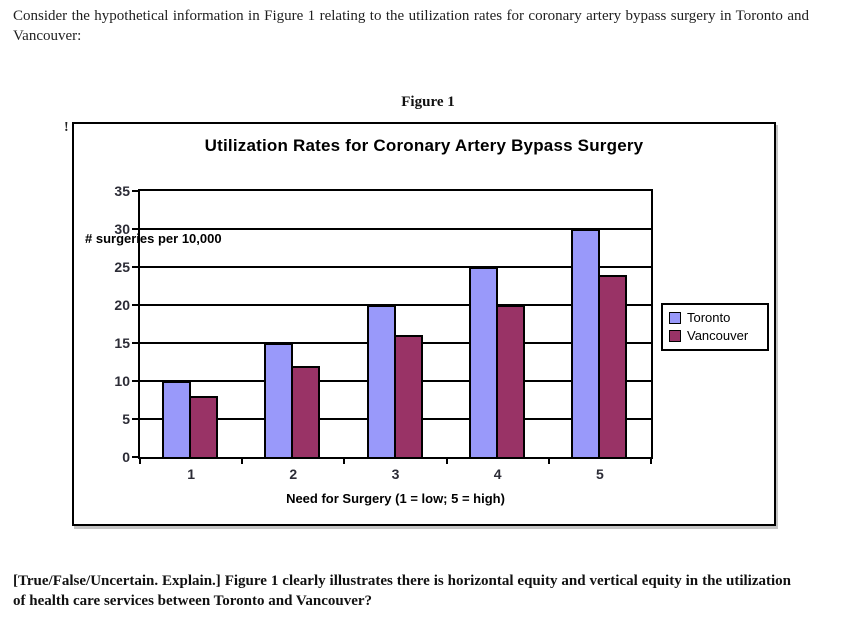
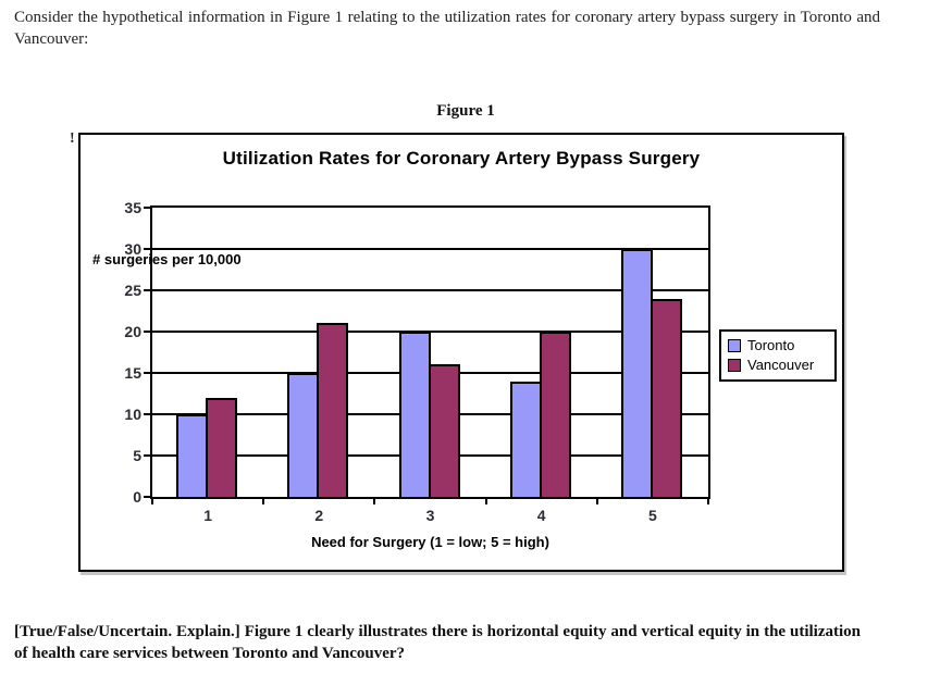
Vancouver/1: 8 -> 12
Vancouver/2: 12 -> 21
Toronto/4: 25 -> 14
